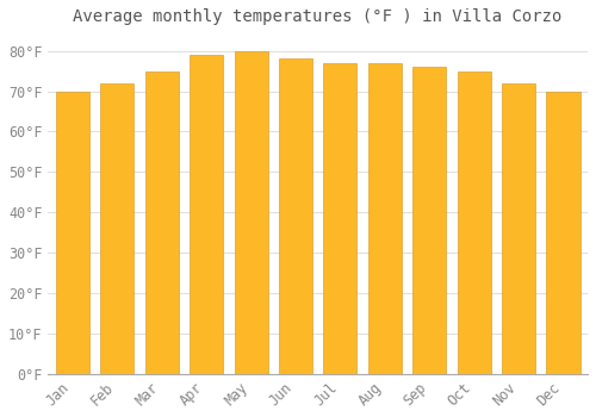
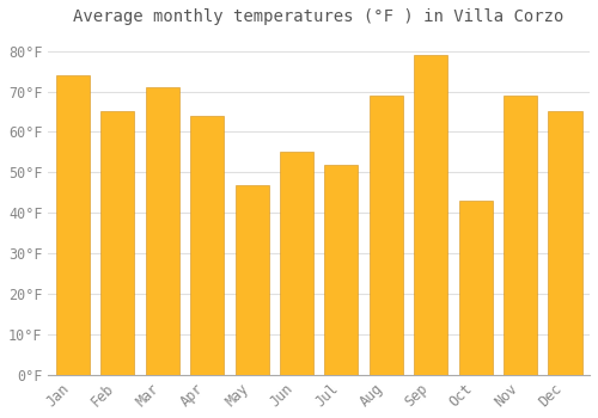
Jan: 70°F -> 74°F
Feb: 72°F -> 65°F
Mar: 75°F -> 71°F
Apr: 79°F -> 64°F
May: 80°F -> 47°F
Jun: 78°F -> 55°F
Jul: 77°F -> 52°F
Aug: 77°F -> 69°F
Sep: 76°F -> 79°F
Oct: 75°F -> 43°F
Nov: 72°F -> 69°F
Dec: 70°F -> 65°F
